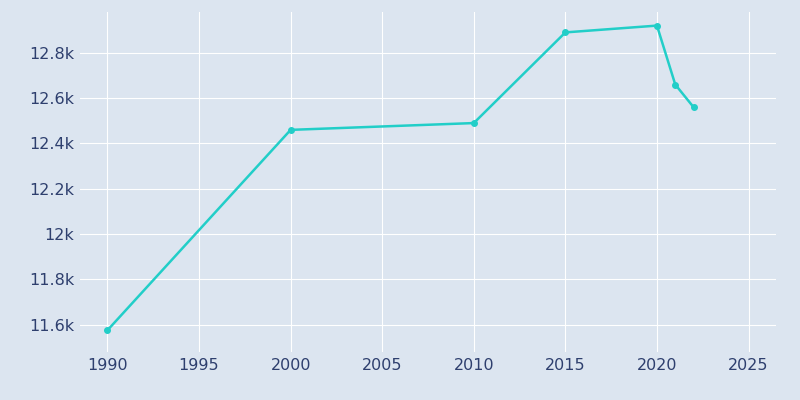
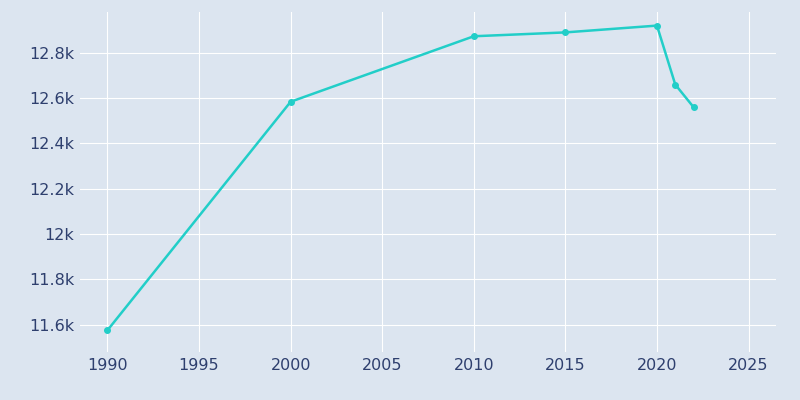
2000: 12.460k -> 12.584k
2010: 12.490k -> 12.873k
